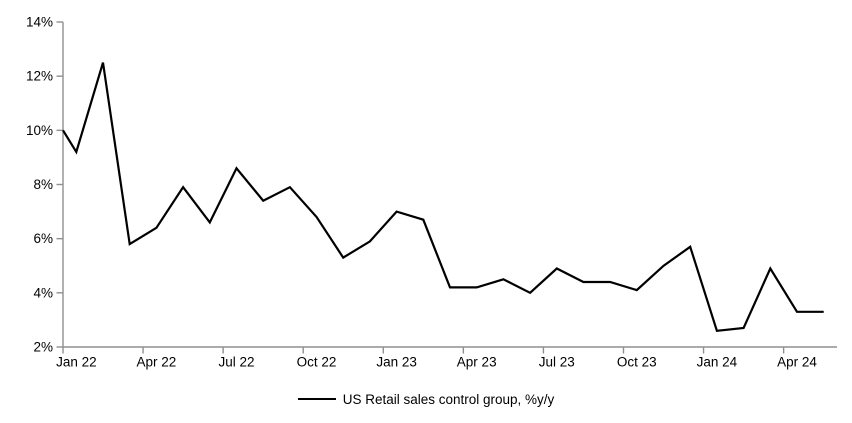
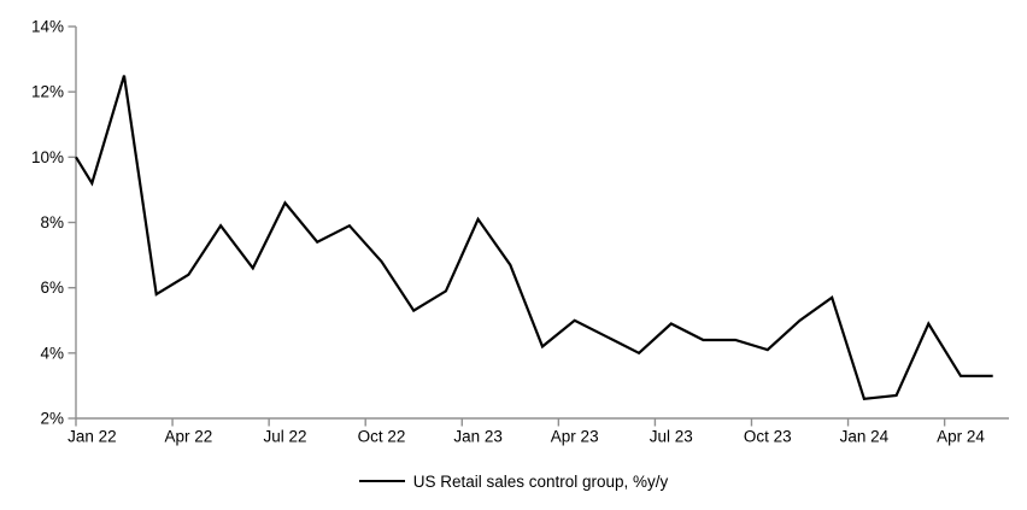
Jan 23: 7.0% -> 8.1%
Apr 23: 4.2% -> 5.0%
